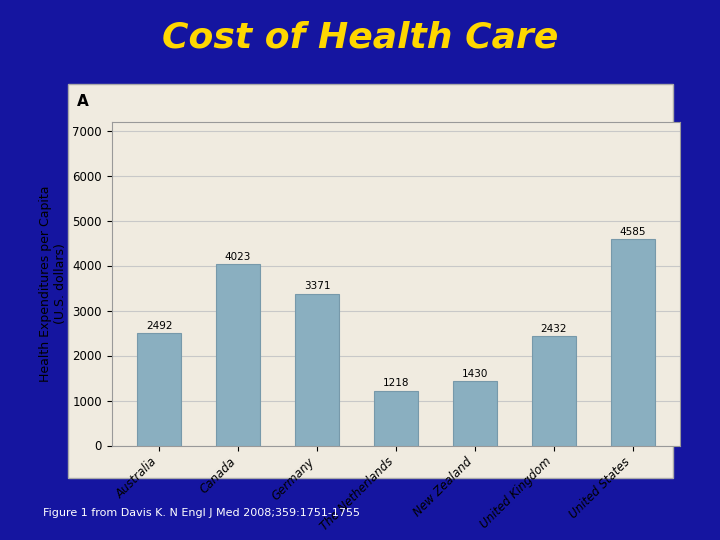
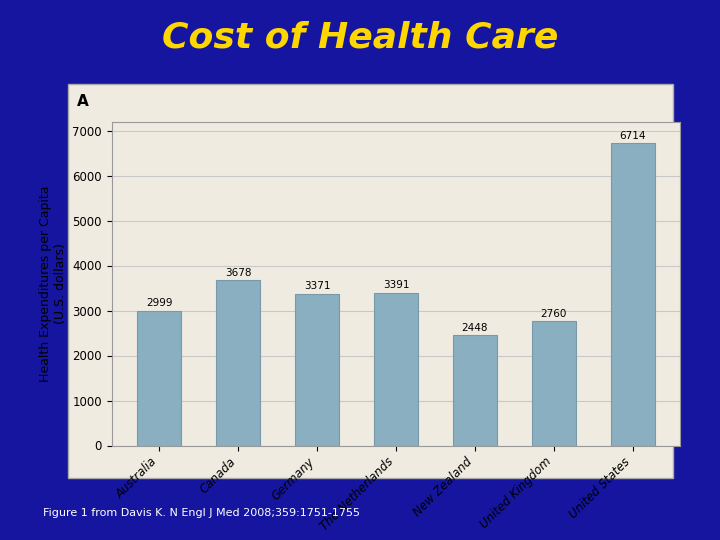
Australia: 2492 -> 2999
Canada: 4023 -> 3678
The Netherlands: 1218 -> 3391
New Zealand: 1430 -> 2448
United Kingdom: 2432 -> 2760
United States: 4585 -> 6714
